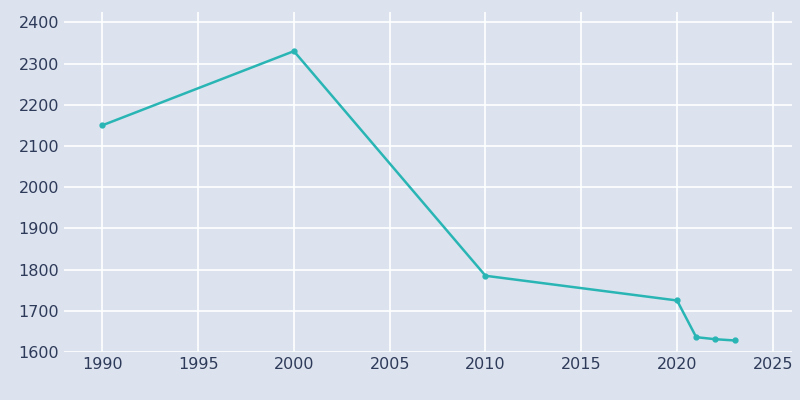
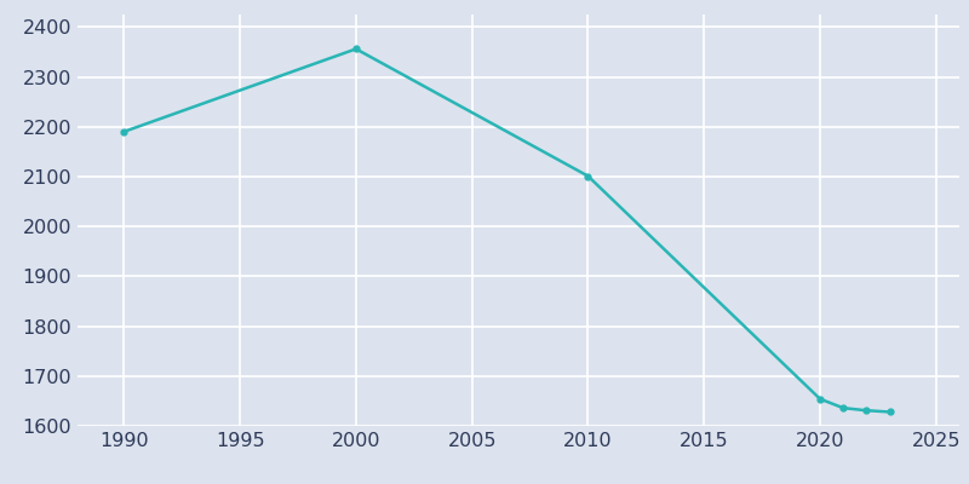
1990: 2150 -> 2190
2000: 2330 -> 2356
2010: 1785 -> 2101
2020: 1725 -> 1654
